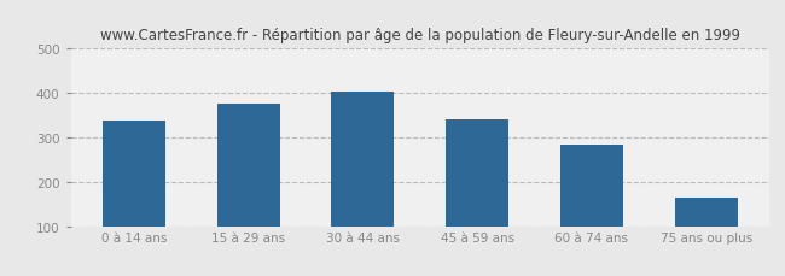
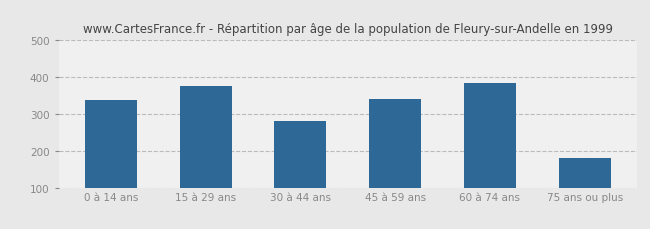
30 à 44 ans: 403 -> 280
60 à 74 ans: 285 -> 385
75 ans ou plus: 165 -> 180
